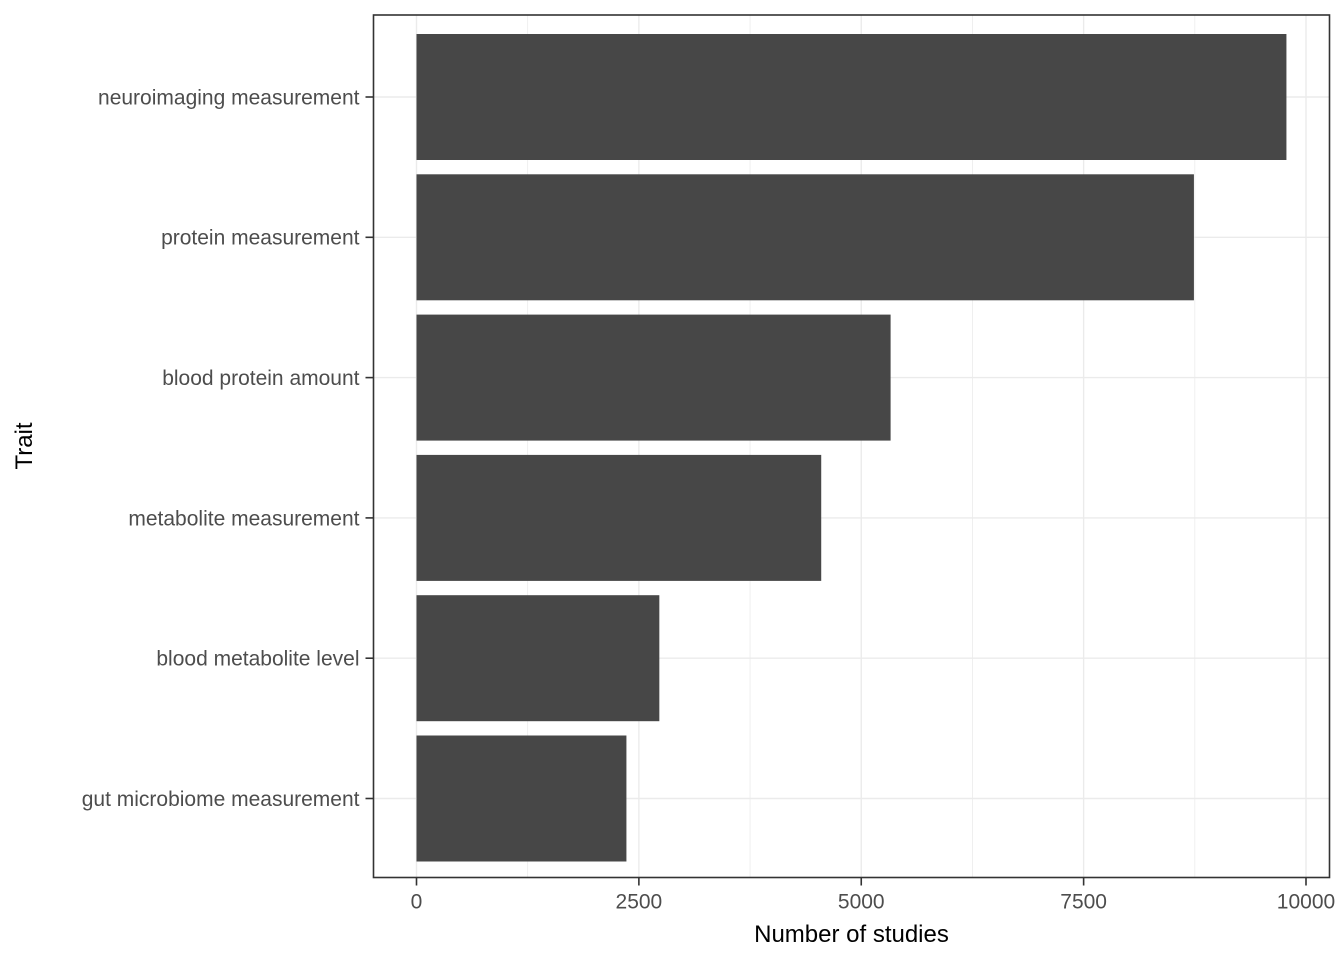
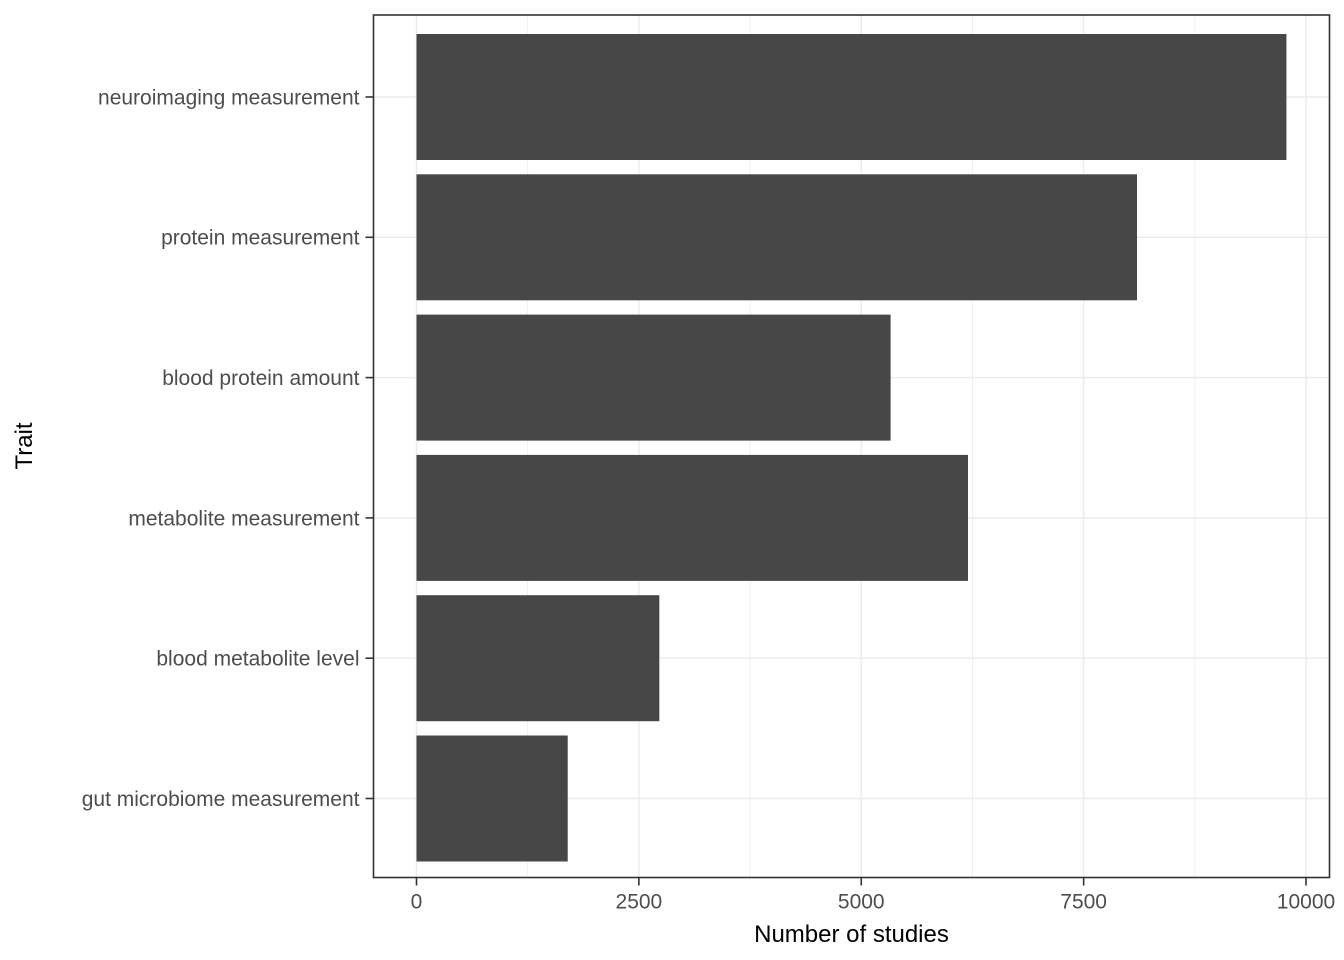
protein measurement: 8700 -> 8100
metabolite measurement: 4600 -> 6200
gut microbiome measurement: 2400 -> 1700
